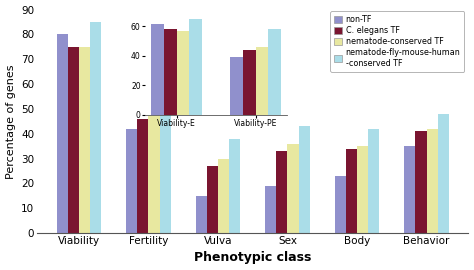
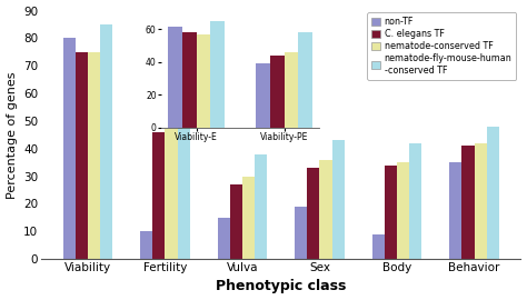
non-TF/Fertility: 42 -> 10
non-TF/Body: 23 -> 9
